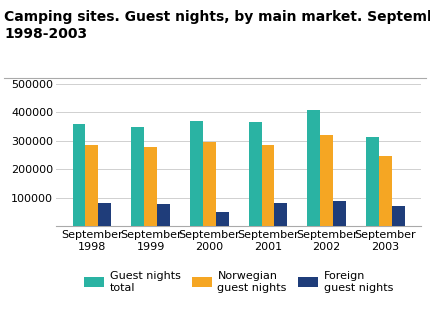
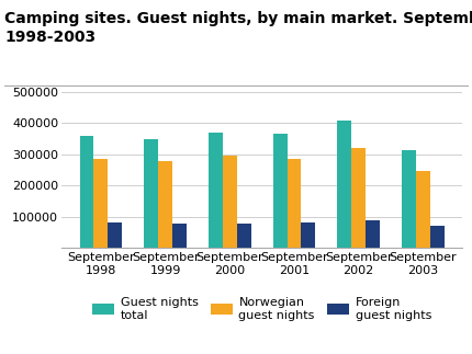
Foreign guest nights/September 2000: 50000 -> 78000
